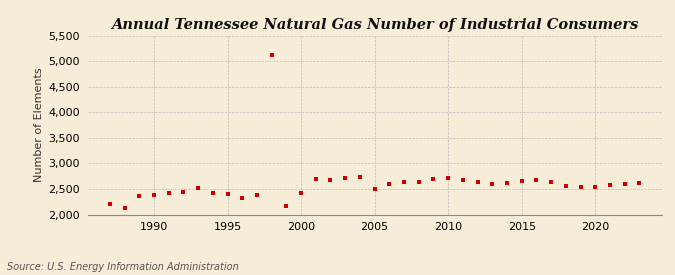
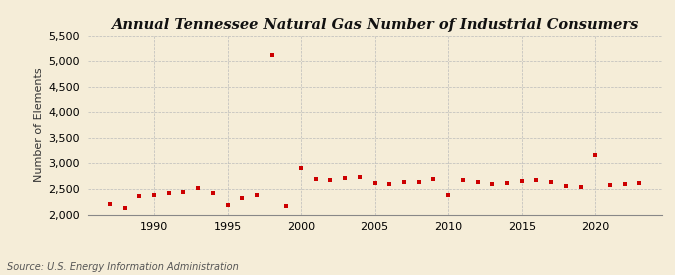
1995: 2,400 -> 2,180
2000: 2,420 -> 2,920
2005: 2,490 -> 2,620
2010: 2,710 -> 2,380
2020: 2,540 -> 3,160
